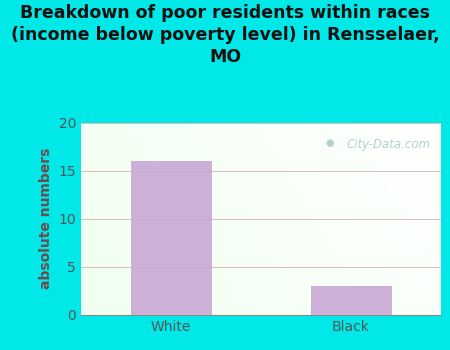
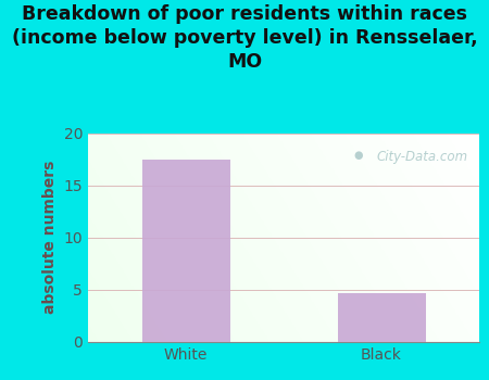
White: 16.0 -> 17.5
Black: 3.0 -> 4.7
